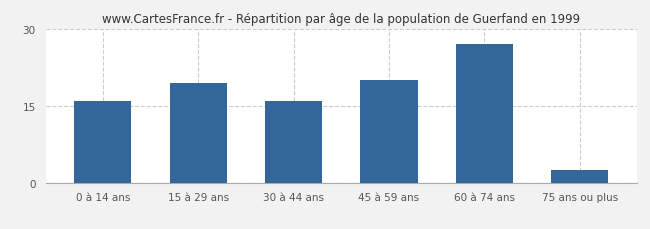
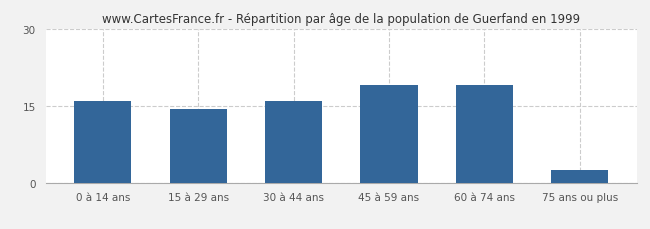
15 à 29 ans: 19.4 -> 14.5
45 à 59 ans: 20.0 -> 19.0
60 à 74 ans: 27.0 -> 19.0
